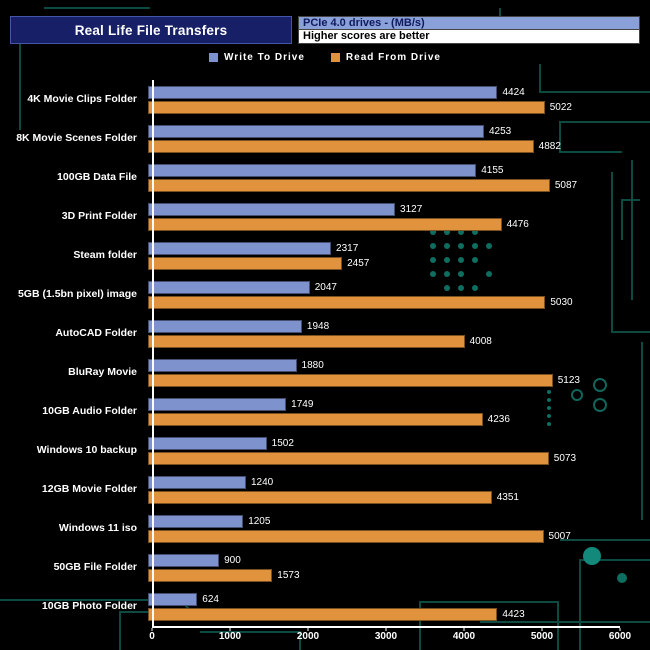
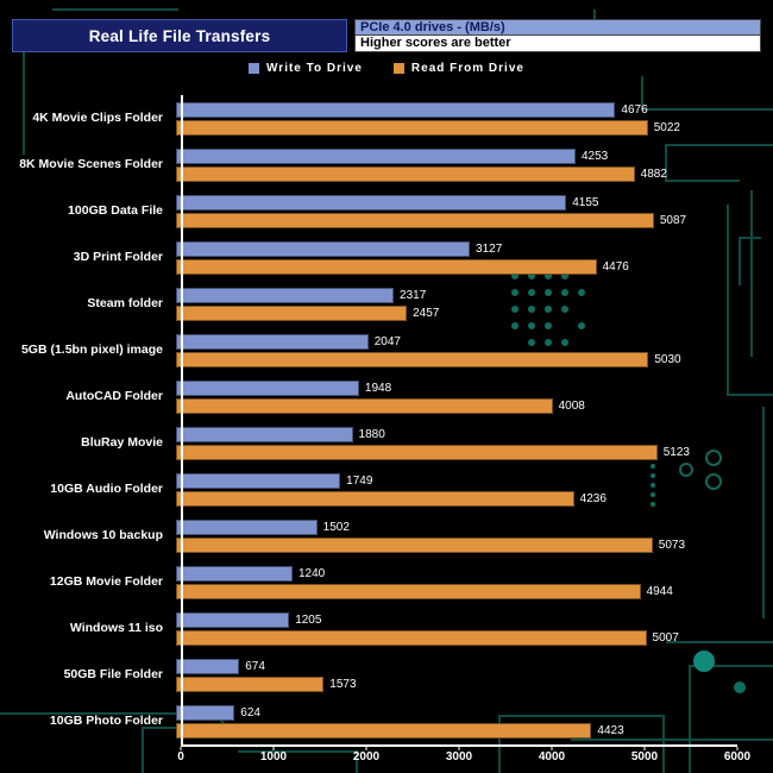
Write To Drive/4K Movie Clips Folder: 4424 -> 4676
Read From Drive/12GB Movie Folder: 4351 -> 4944
Write To Drive/50GB File Folder: 900 -> 674
